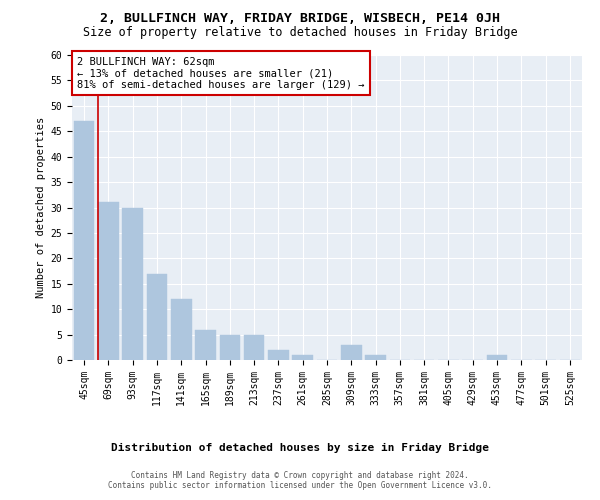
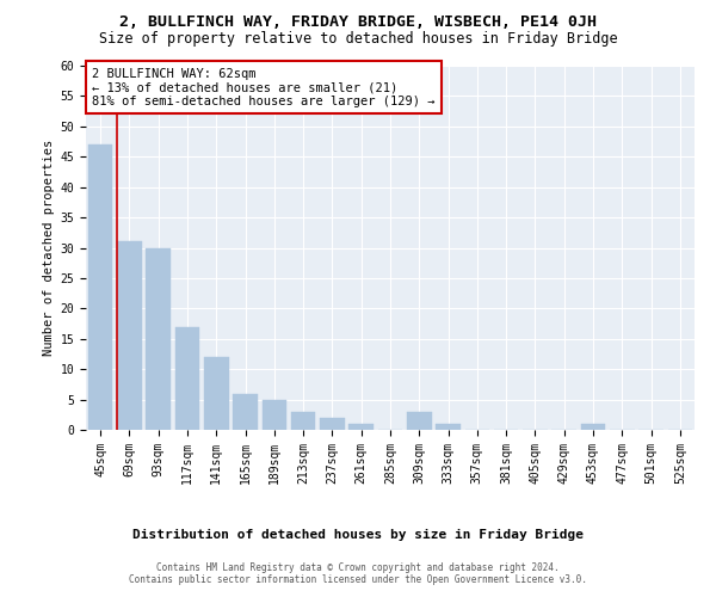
213sqm: 5 -> 3
